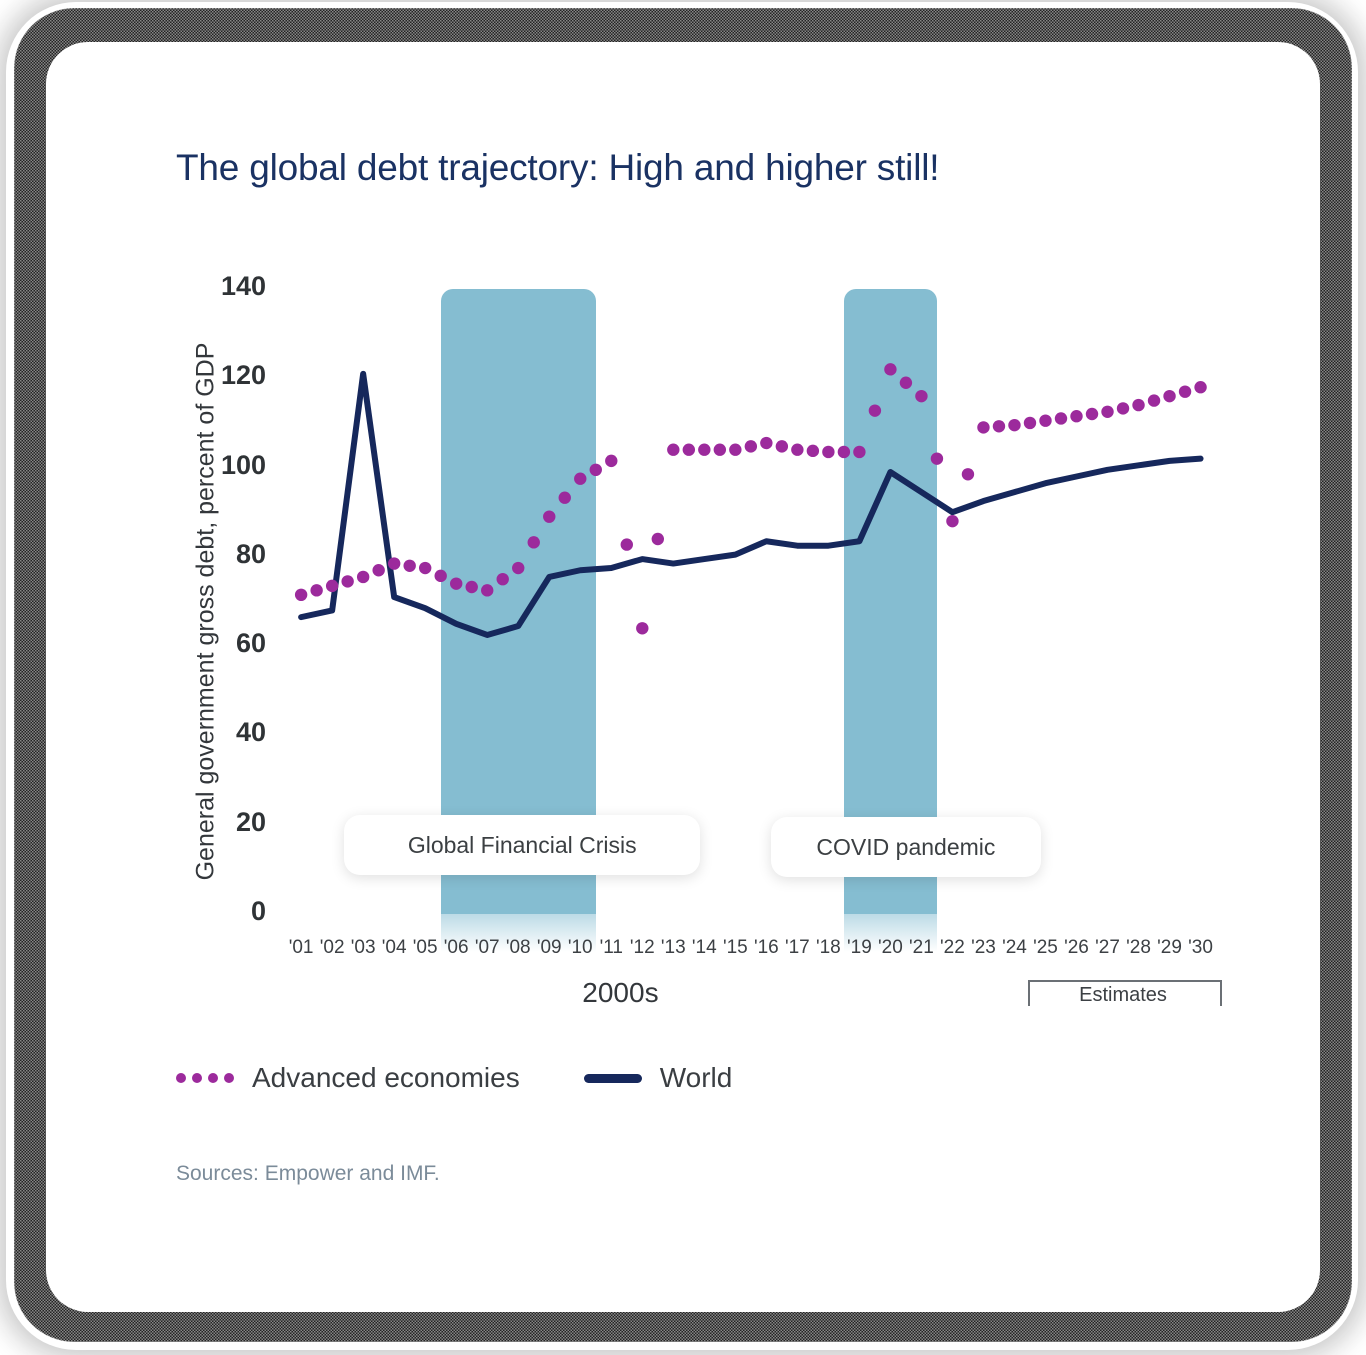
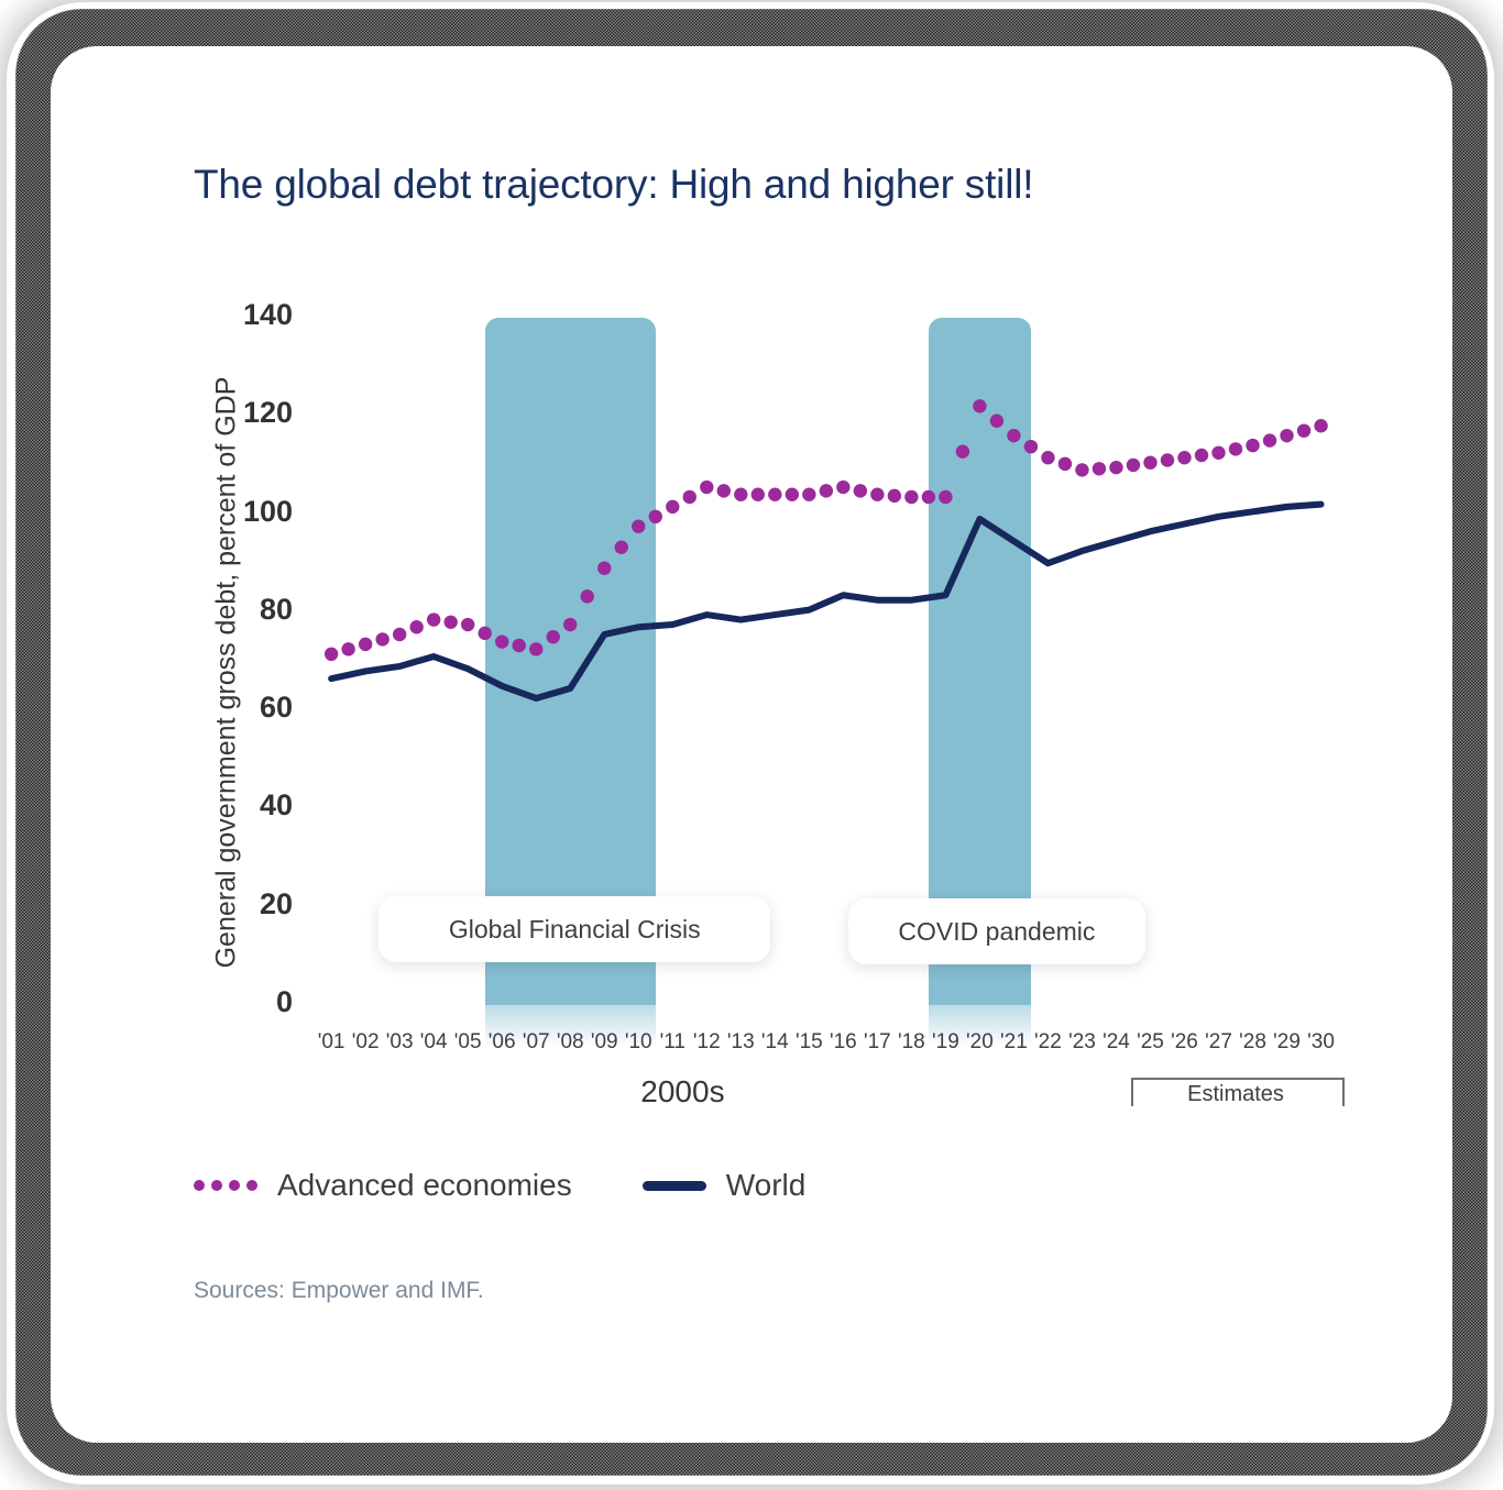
World/'03: 121 -> 69
Advanced economies/'12: 64 -> 106
Advanced economies/'22: 88 -> 112
